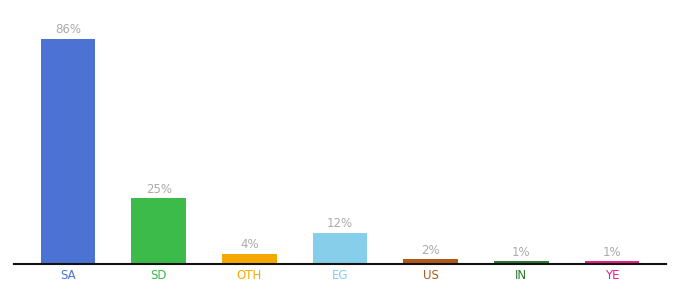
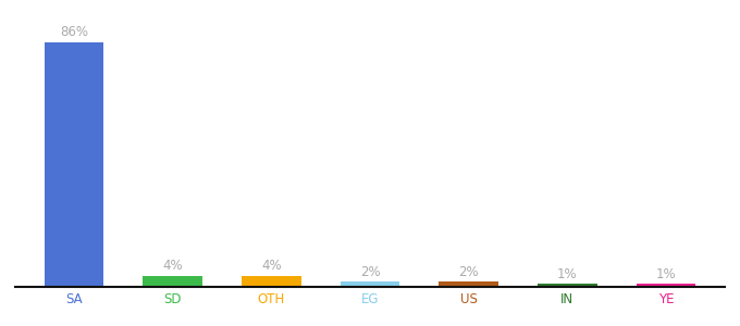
SD: 25% -> 4%
EG: 12% -> 2%
